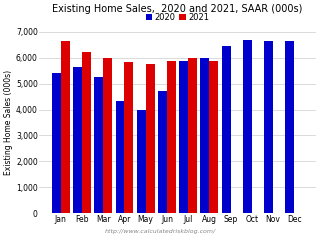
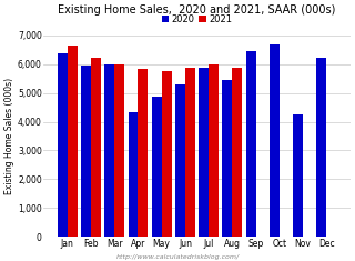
2020/Jan: 5,400 -> 6,350
2020/Feb: 5,640 -> 5,950
2020/Mar: 5,270 -> 6,000
2020/May: 4,000 -> 4,850
2020/Jun: 4,720 -> 5,300
2020/Aug: 5,980 -> 5,450
2020/Nov: 6,620 -> 4,250
2020/Dec: 6,620 -> 6,200
